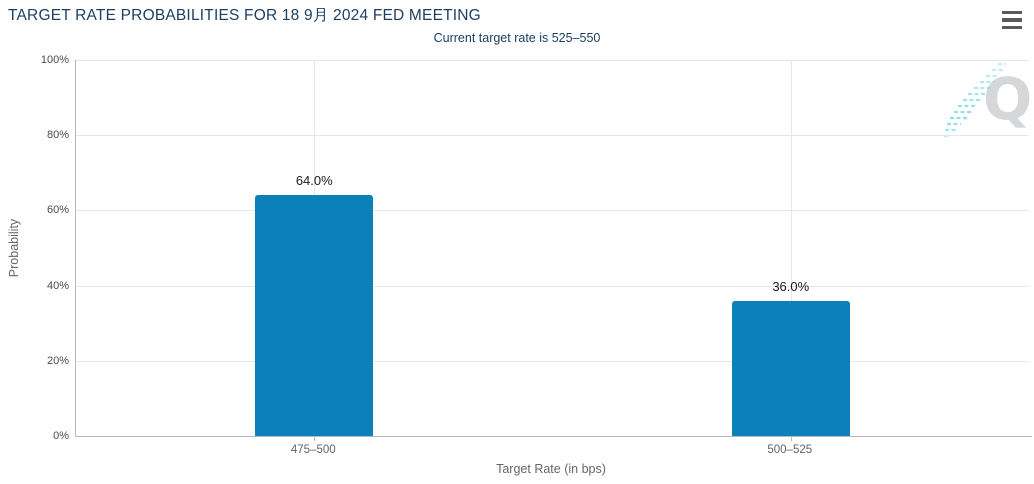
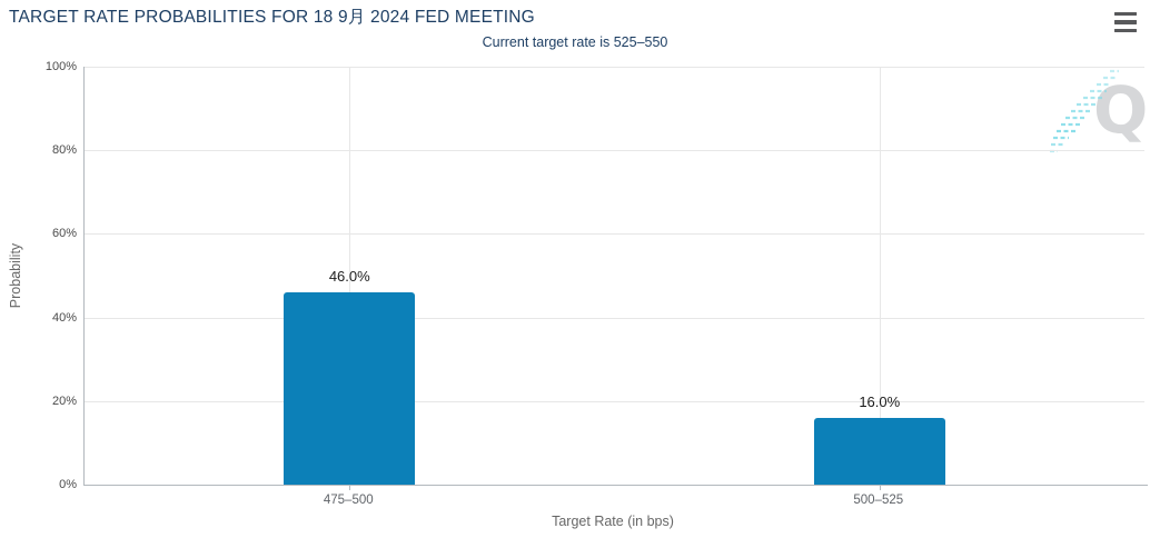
475–500: 64.0% -> 46.0%
500–525: 36.0% -> 16.0%
